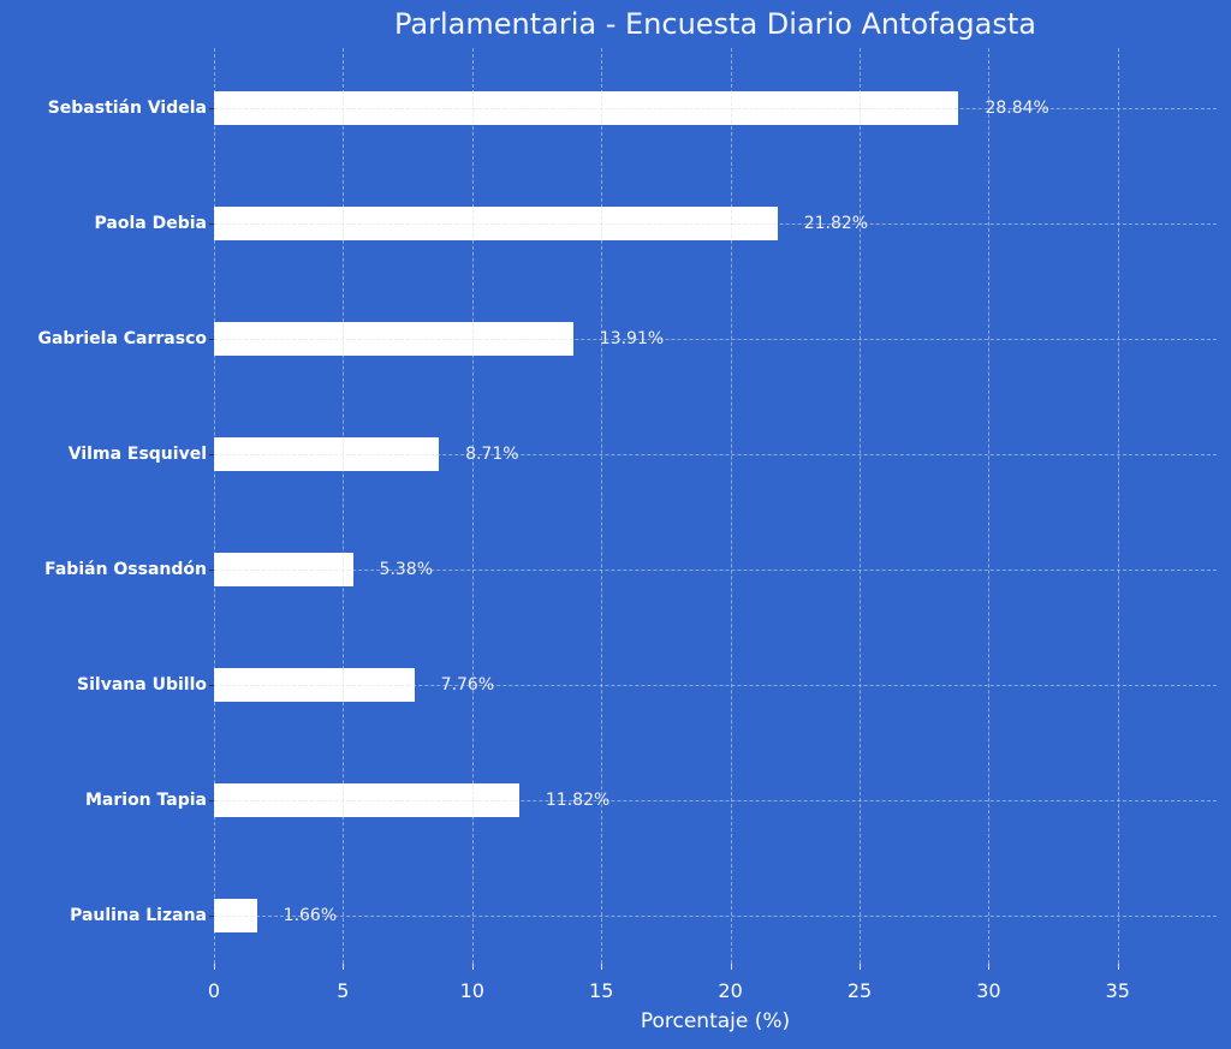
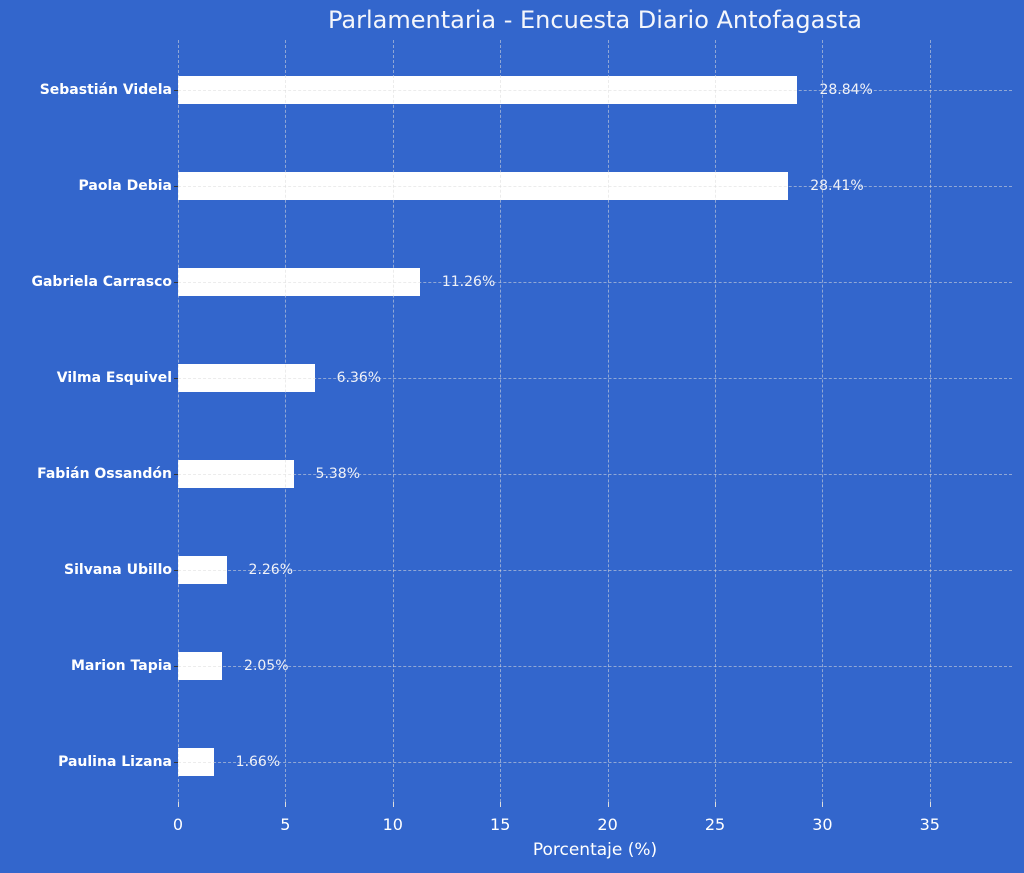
Paola Debia: 21.82% -> 28.41%
Gabriela Carrasco: 13.91% -> 11.26%
Vilma Esquivel: 8.71% -> 6.36%
Silvana Ubillo: 7.76% -> 2.26%
Marion Tapia: 11.82% -> 2.05%
